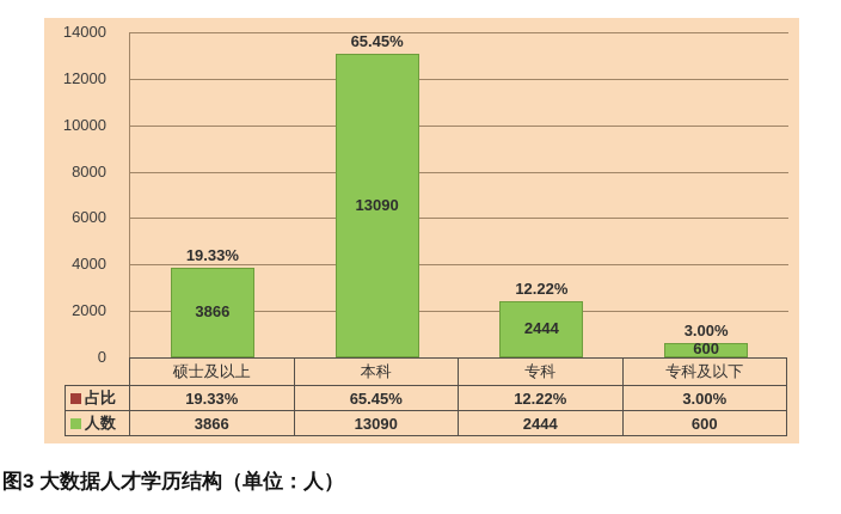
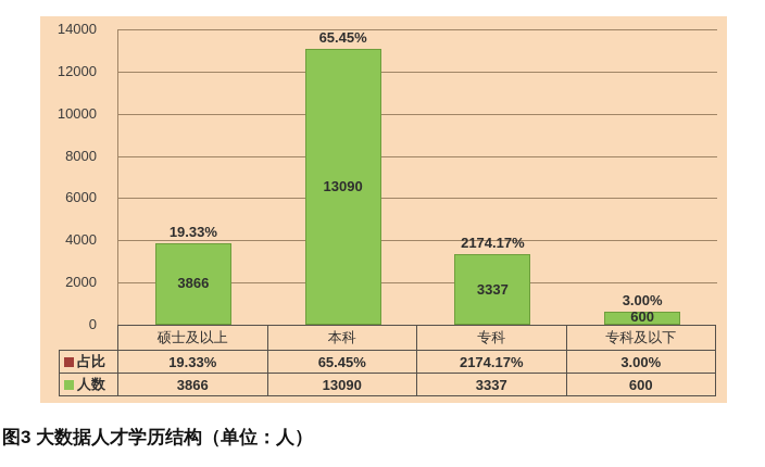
占比/专科: 12.22% -> 2174.17%
人数/专科: 2444 -> 3337
